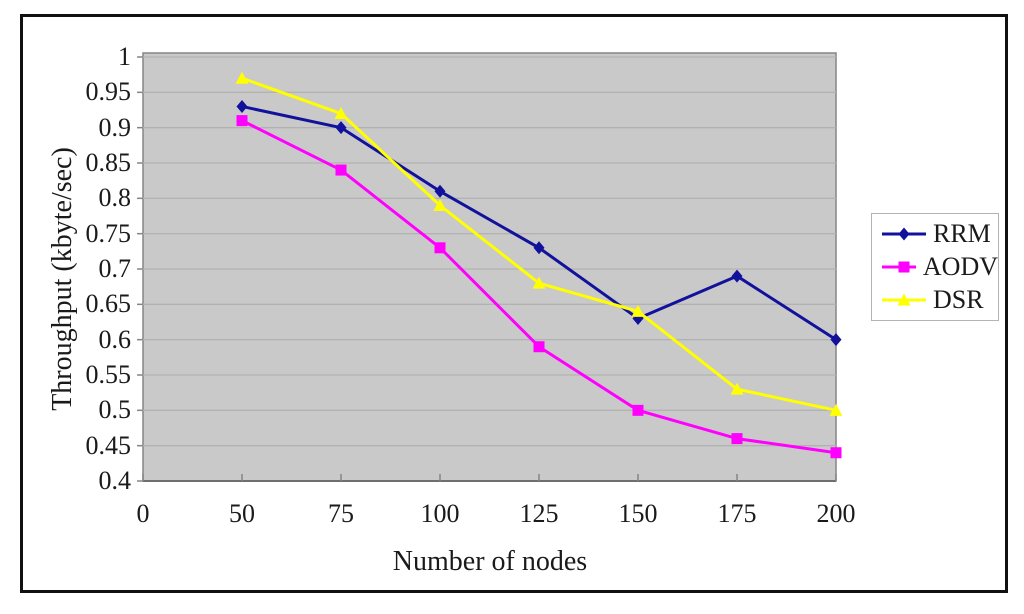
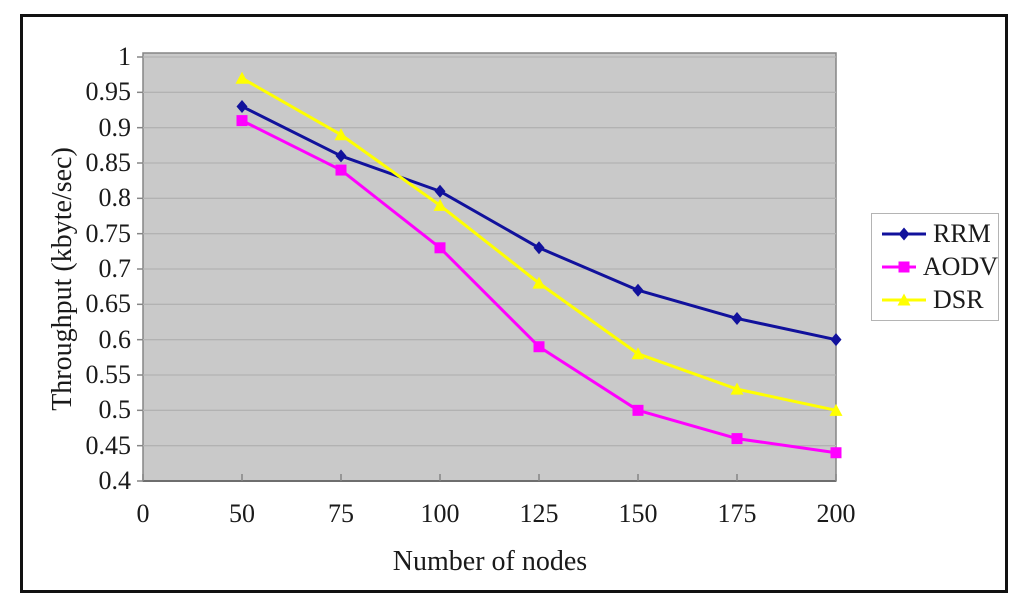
RRM/75: 0.90 -> 0.86
DSR/75: 0.92 -> 0.89
RRM/150: 0.63 -> 0.67
DSR/150: 0.64 -> 0.58
RRM/175: 0.69 -> 0.63
